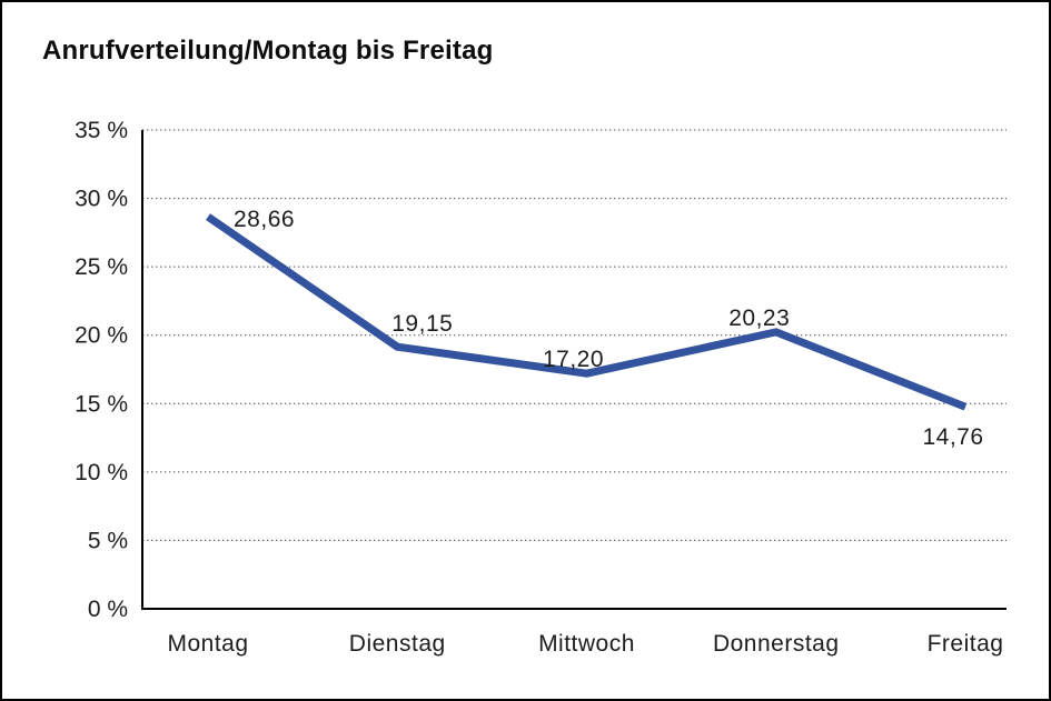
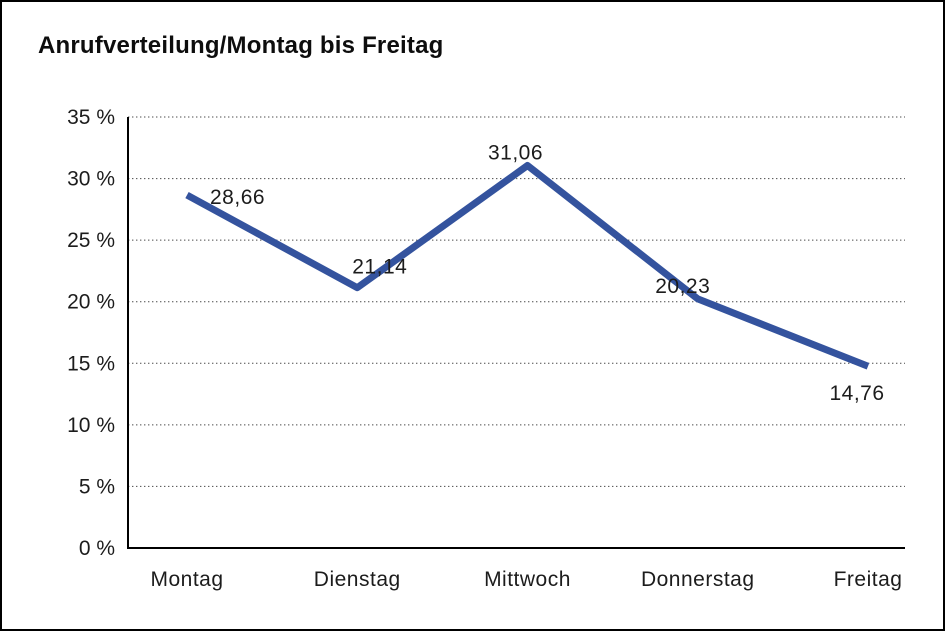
Dienstag: 19,15 -> 21,14
Mittwoch: 17,20 -> 31,06
